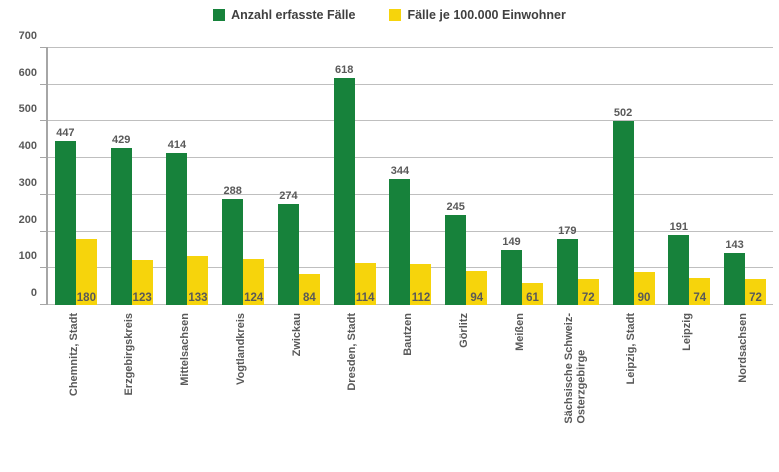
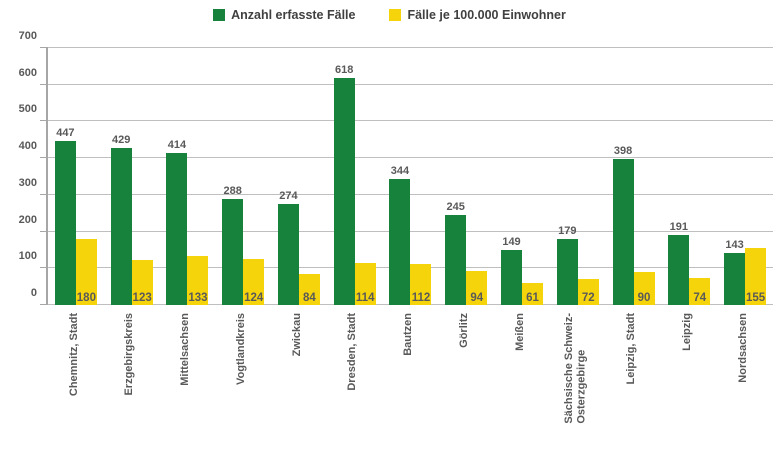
Anzahl erfasste Fälle/Leipzig, Stadt: 502 -> 398
Fälle je 100.000 Einwohner/Nordsachsen: 72 -> 155
